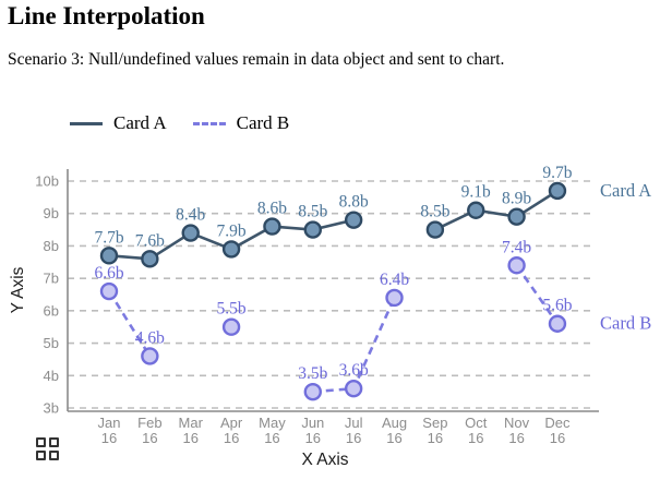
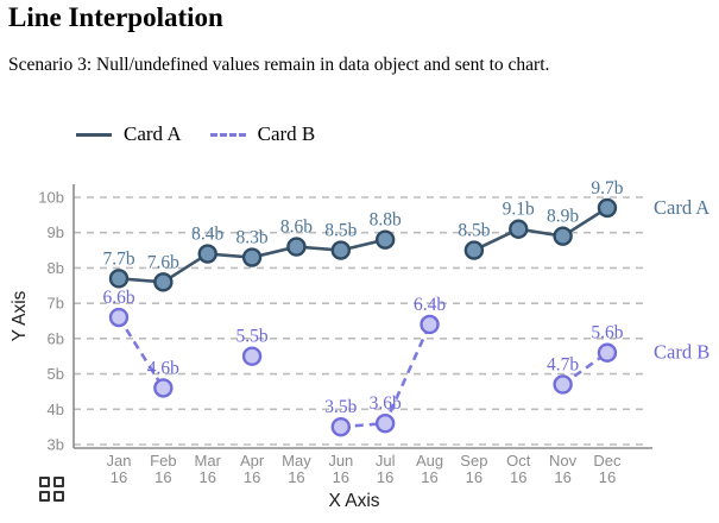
Card A/Apr 16: 7.9b -> 8.3b
Card B/Nov 16: 7.4b -> 4.7b
